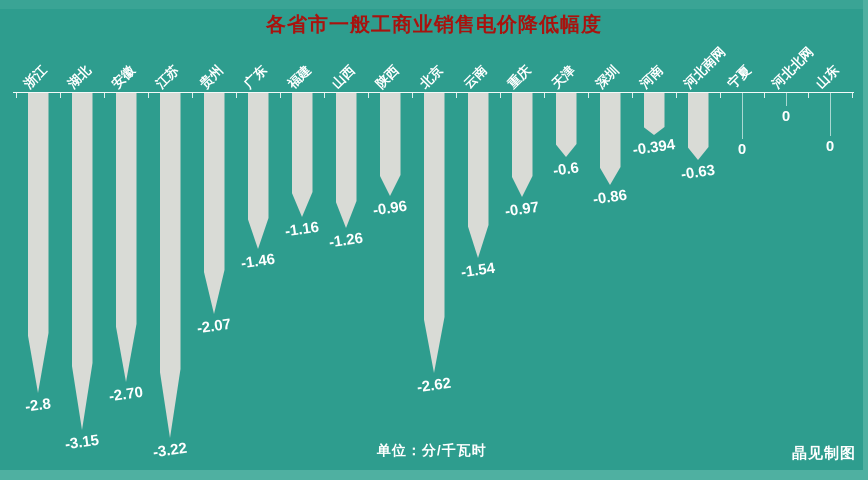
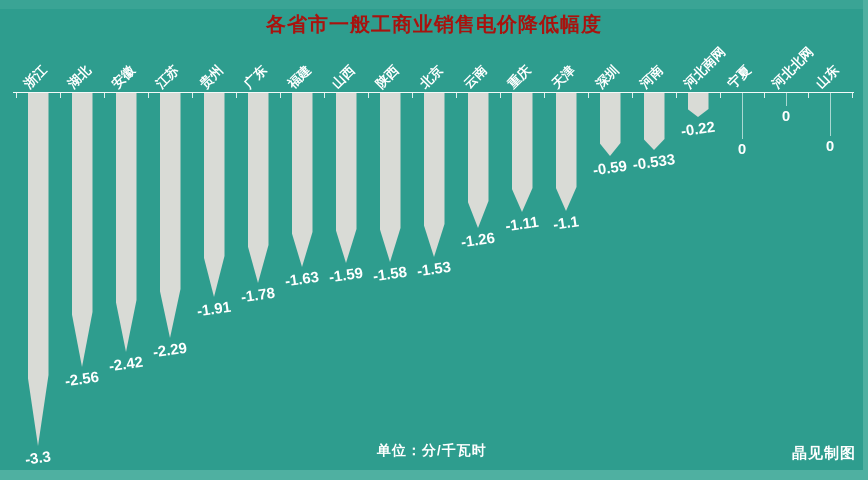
浙江: -2.8 -> -3.3
湖北: -3.15 -> -2.56
安徽: -2.70 -> -2.42
江苏: -3.22 -> -2.29
贵州: -2.07 -> -1.91
广东: -1.46 -> -1.78
福建: -1.16 -> -1.63
山西: -1.26 -> -1.59
陕西: -0.96 -> -1.58
北京: -2.62 -> -1.53
云南: -1.54 -> -1.26
重庆: -0.97 -> -1.11
天津: -0.6 -> -1.1
深圳: -0.86 -> -0.59
河南: -0.394 -> -0.533
河北南网: -0.63 -> -0.22
